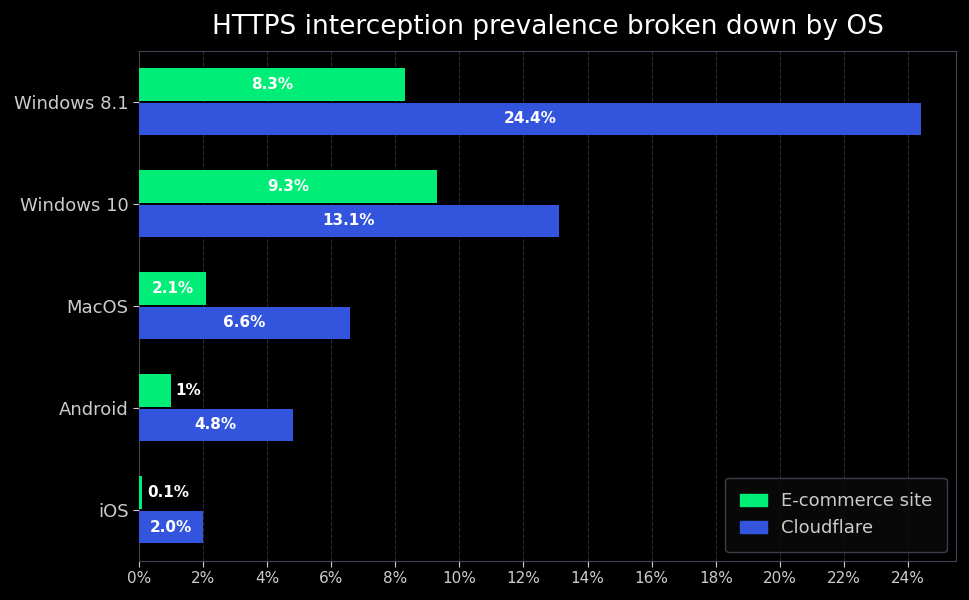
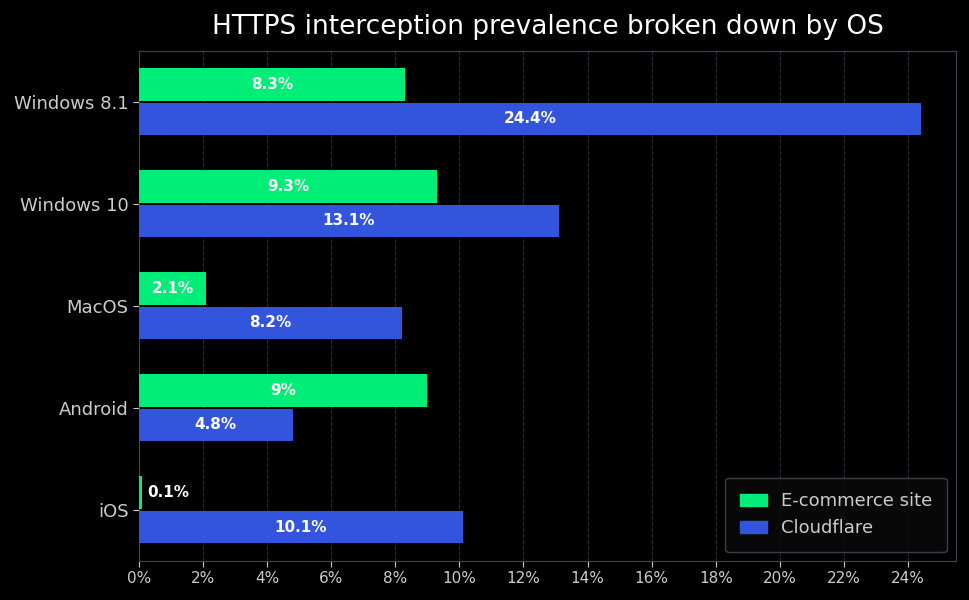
Cloudflare/MacOS: 6.6% -> 8.2%
E-commerce site/Android: 1% -> 9%
Cloudflare/iOS: 2.0% -> 10.1%
